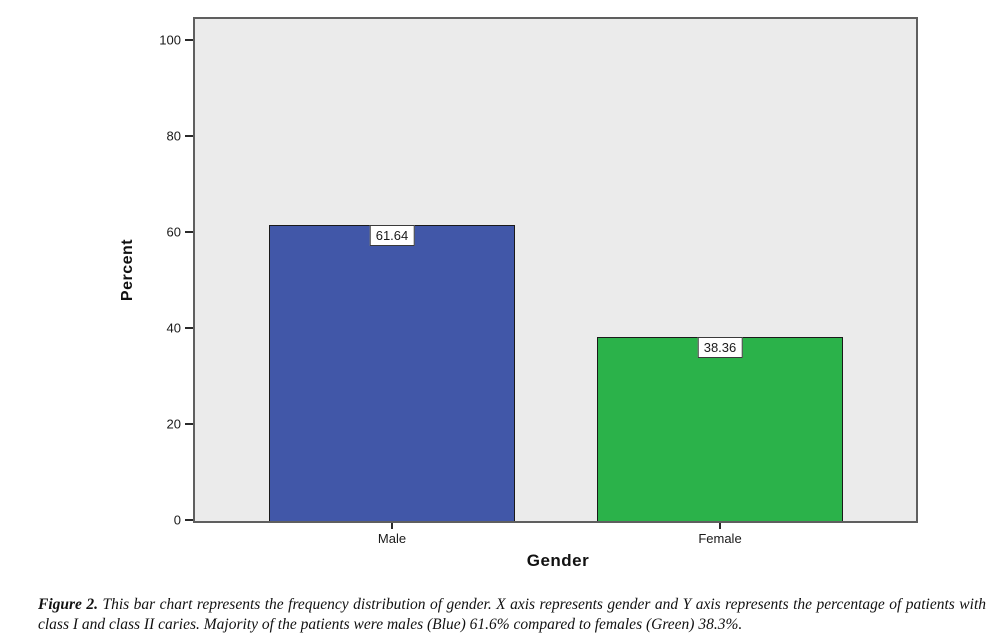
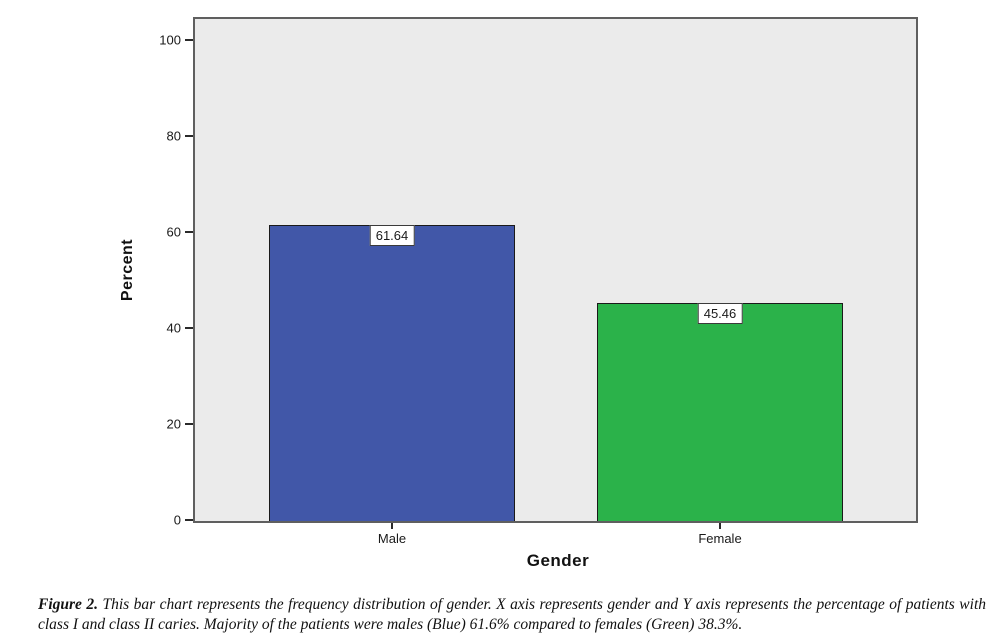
Female: 38.36 -> 45.46
